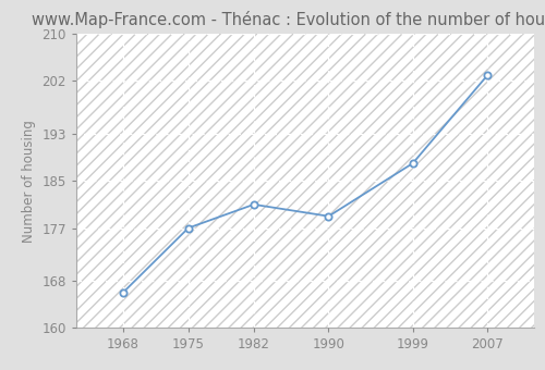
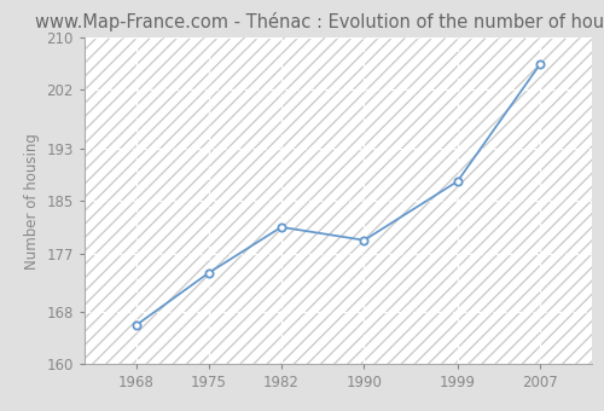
1975: 177 -> 174
2007: 203 -> 206
